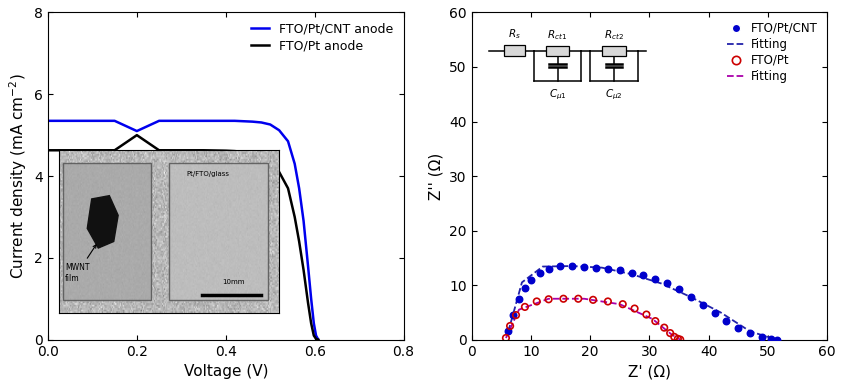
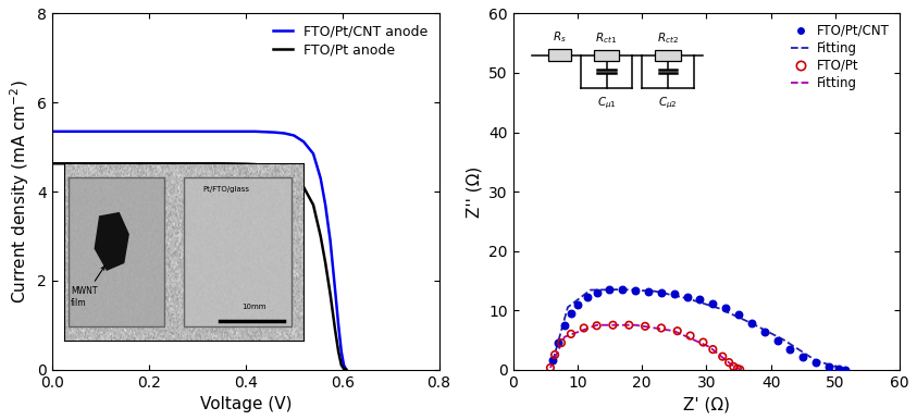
FTO/Pt/CNT anode/0.2: 5.10 -> 5.35
FTO/Pt anode/0.2: 5.00 -> 4.63
